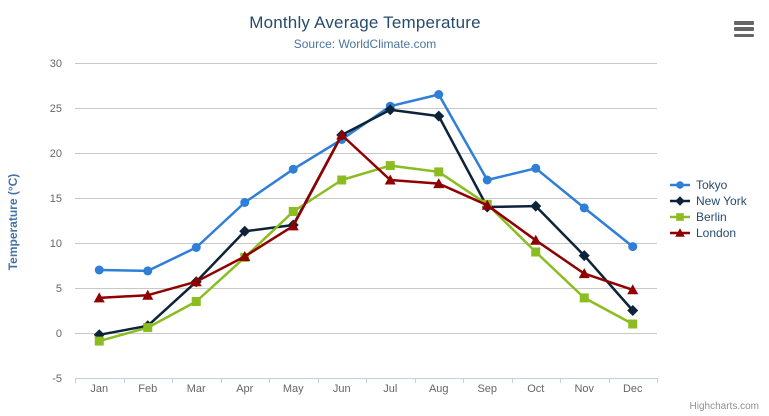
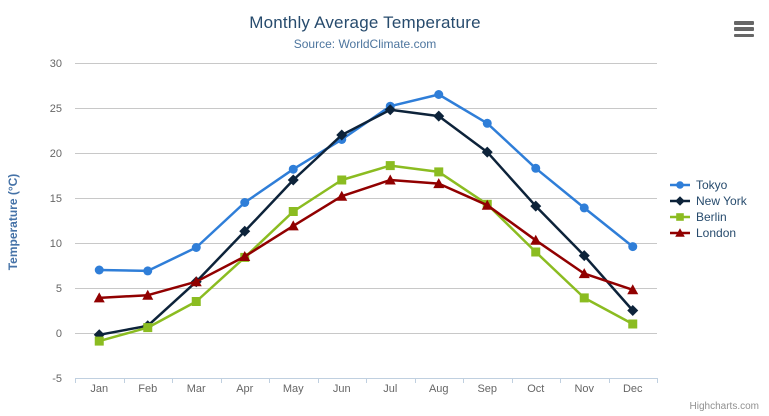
New York/May: 12 -> 17
London/Jun: 22 -> 15
Tokyo/Sep: 17 -> 23
New York/Sep: 14 -> 20
